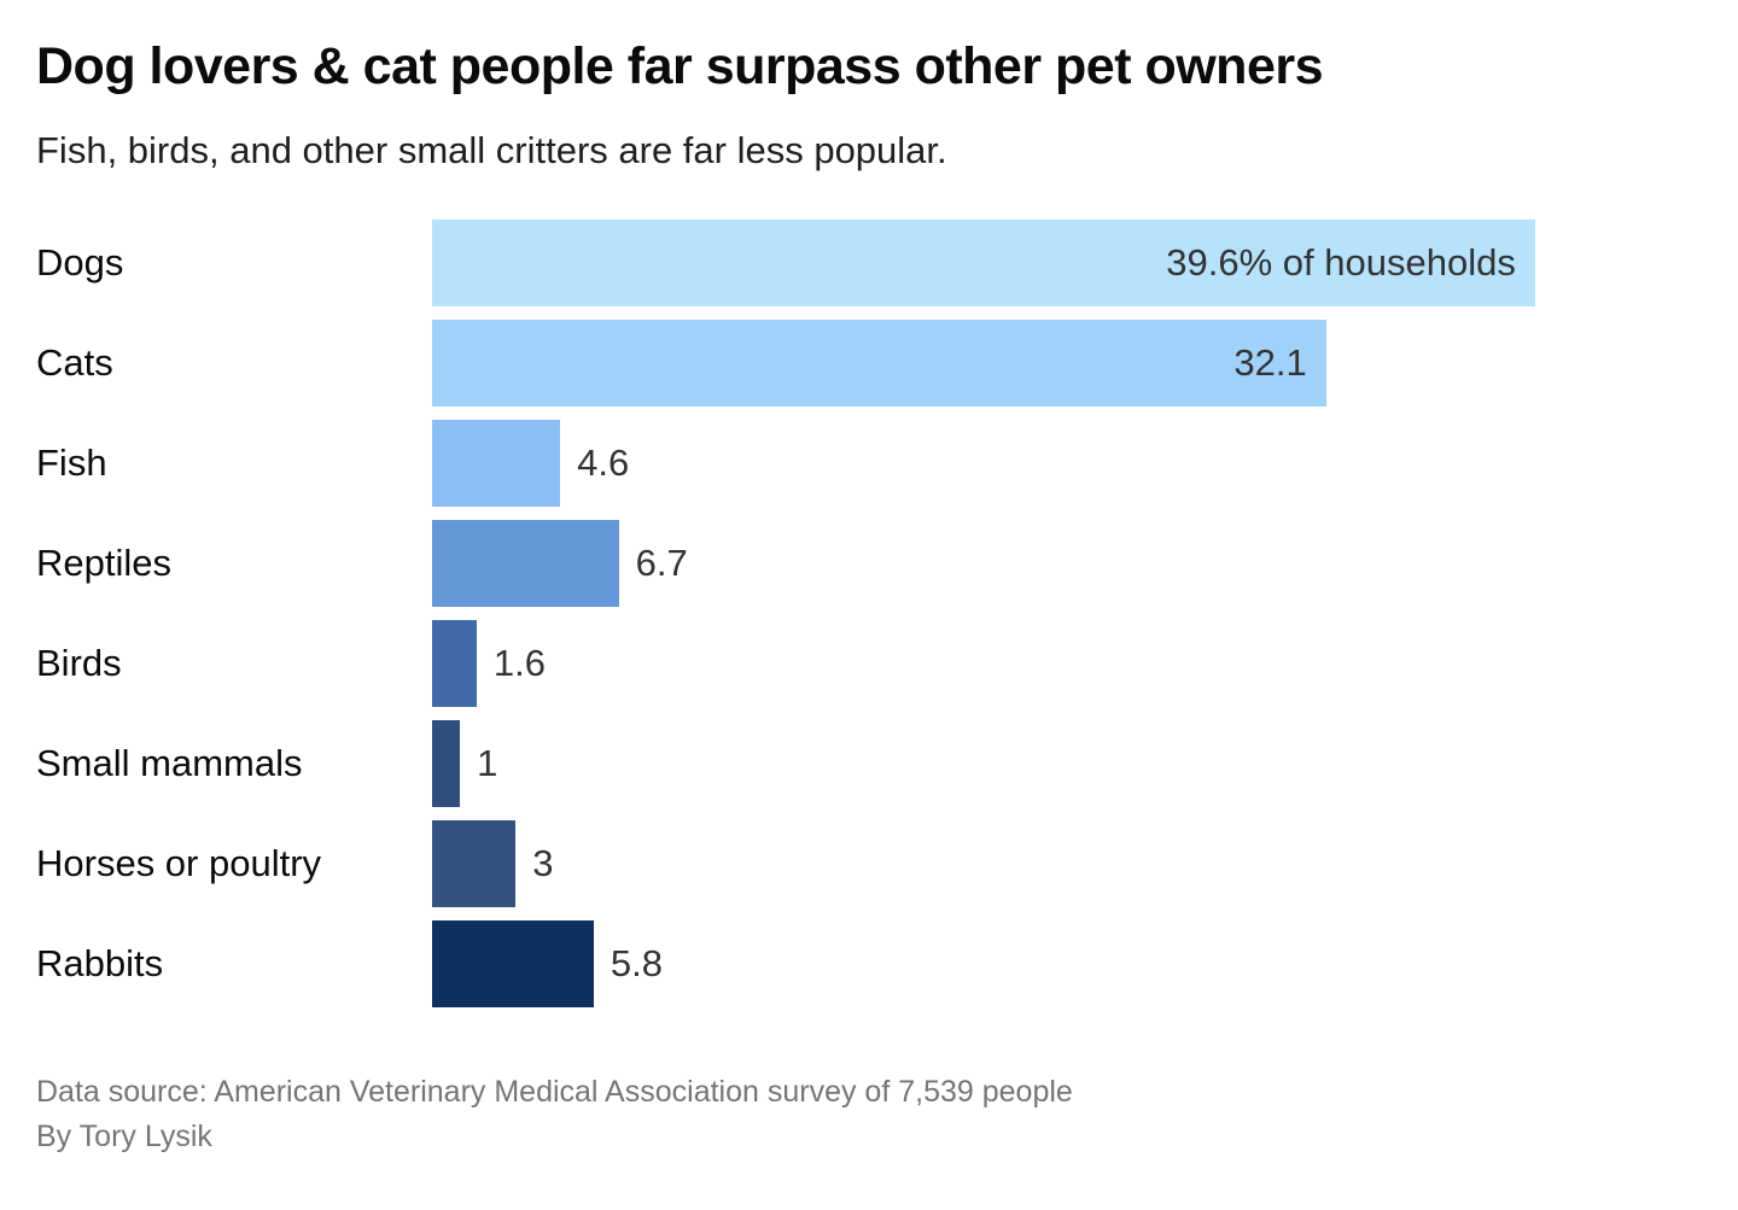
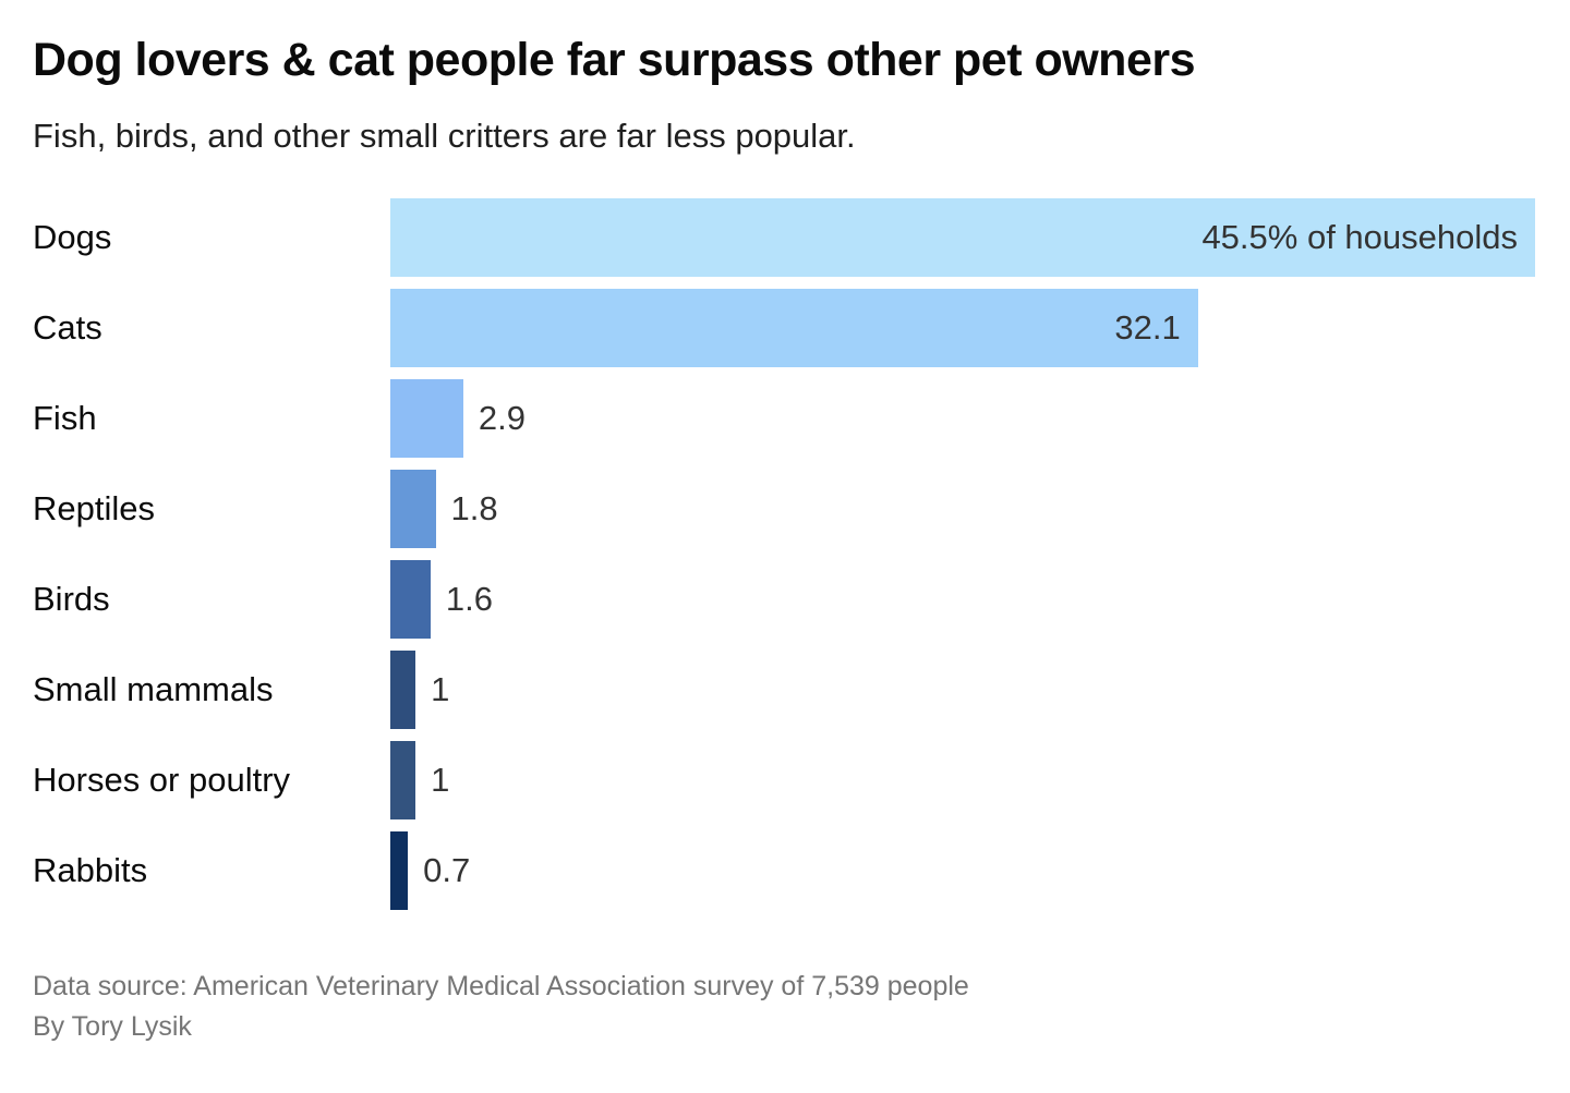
Dogs: 39.6% -> 45.5%
Fish: 4.6 -> 2.9
Reptiles: 6.7 -> 1.8
Horses or poultry: 3 -> 1
Rabbits: 5.8 -> 0.7
